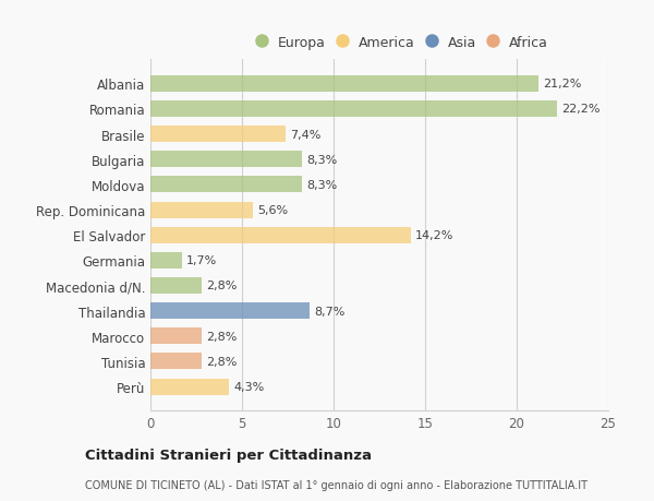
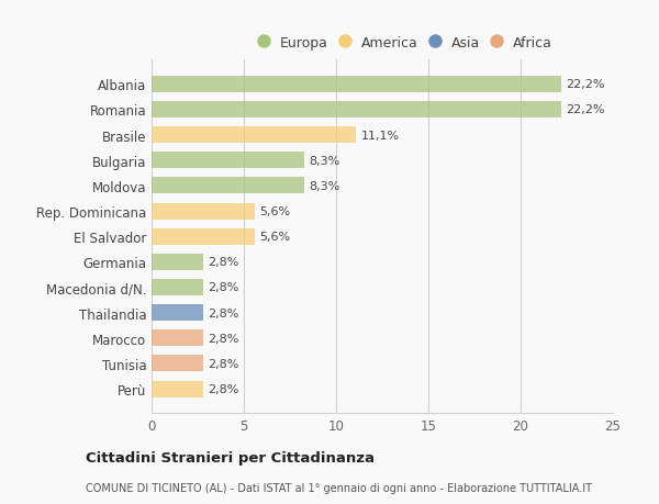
Albania: 21,2% -> 22,2%
Brasile: 7,4% -> 11,1%
El Salvador: 14,2% -> 5,6%
Germania: 1,7% -> 2,8%
Thailandia: 8,7% -> 2,8%
Perù: 4,3% -> 2,8%
